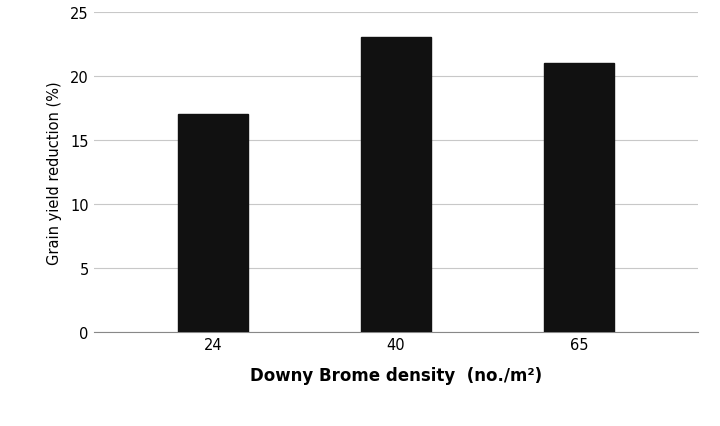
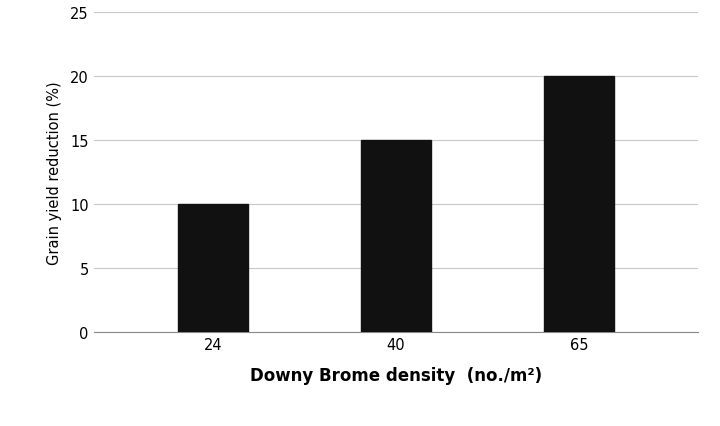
24: 17 -> 10
40: 23 -> 15
65: 21 -> 20
